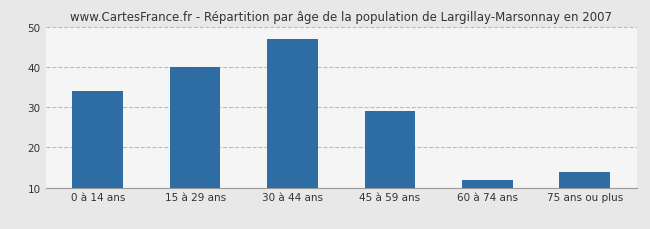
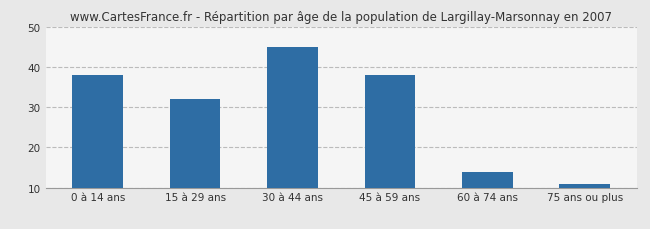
0 à 14 ans: 34 -> 38
15 à 29 ans: 40 -> 32
30 à 44 ans: 47 -> 45
45 à 59 ans: 29 -> 38
60 à 74 ans: 12 -> 14
75 ans ou plus: 14 -> 11
